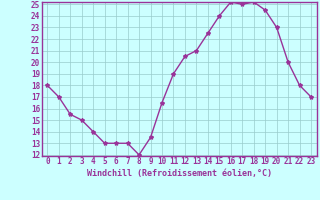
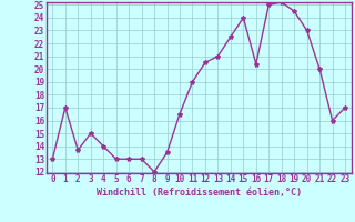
0: 18.0 -> 13.0
2: 15.5 -> 13.7
16: 25.2 -> 20.4
22: 18.0 -> 16.0
